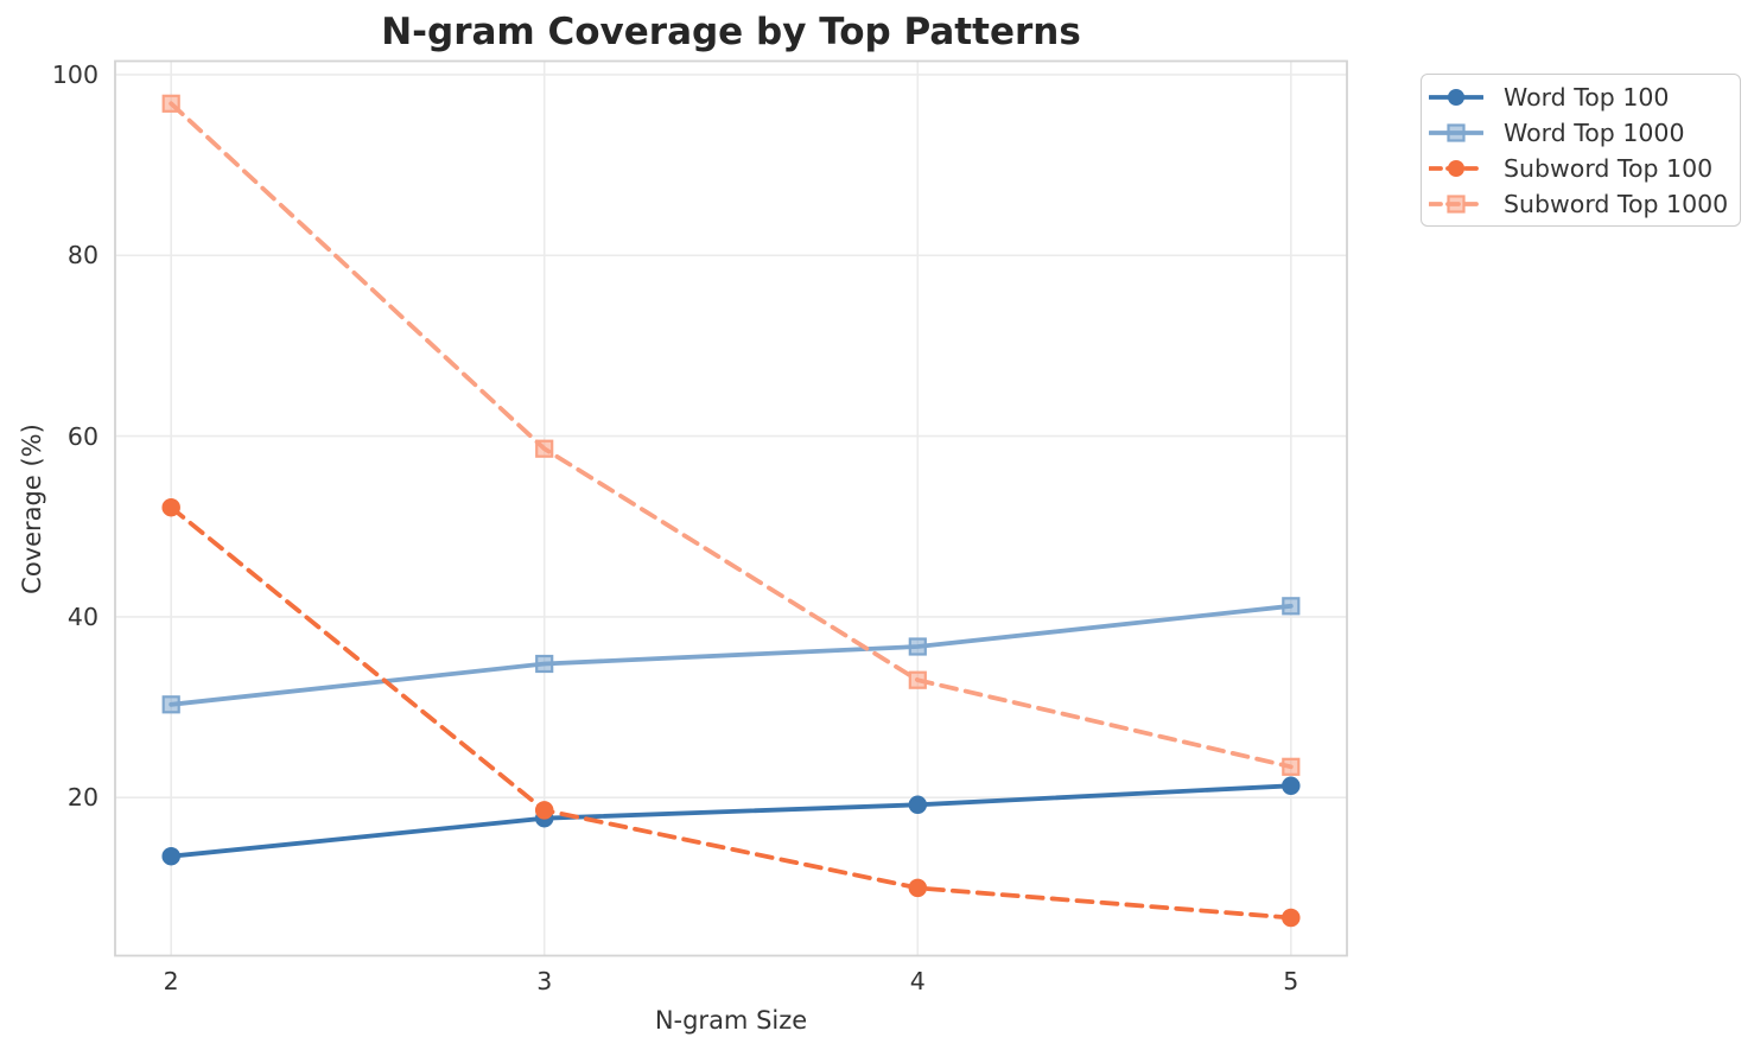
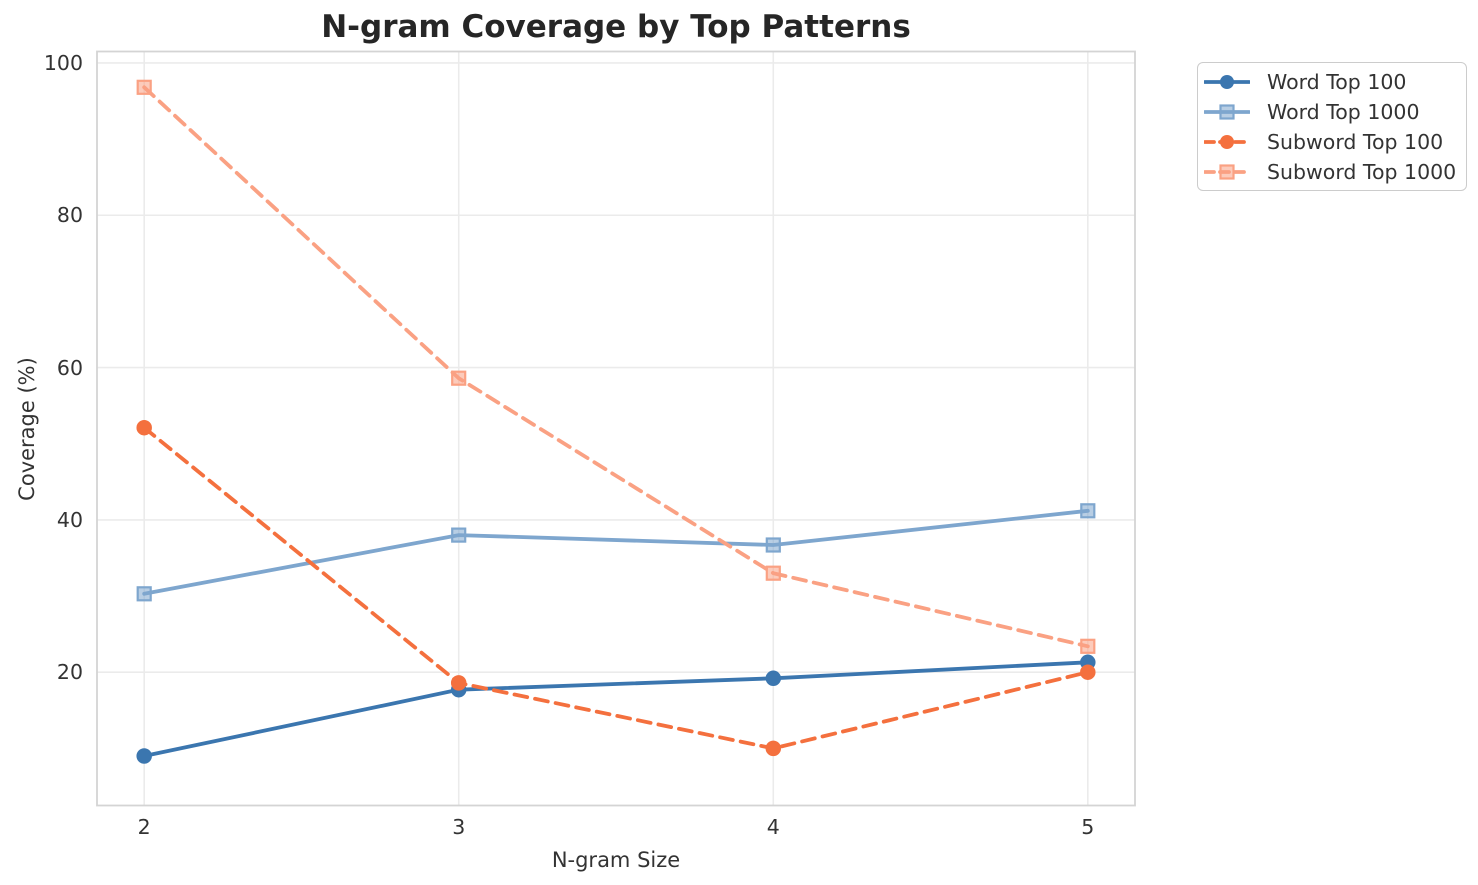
Word Top 100/2: 14 -> 9
Word Top 1000/3: 35 -> 38
Subword Top 100/5: 7 -> 20
